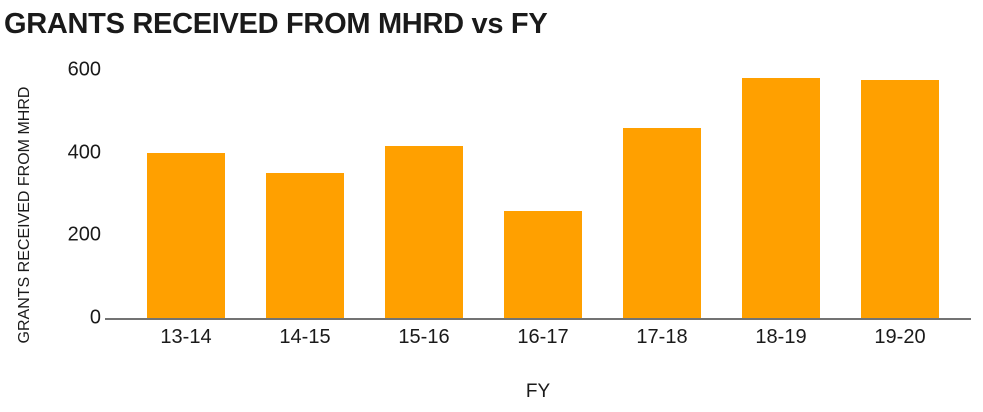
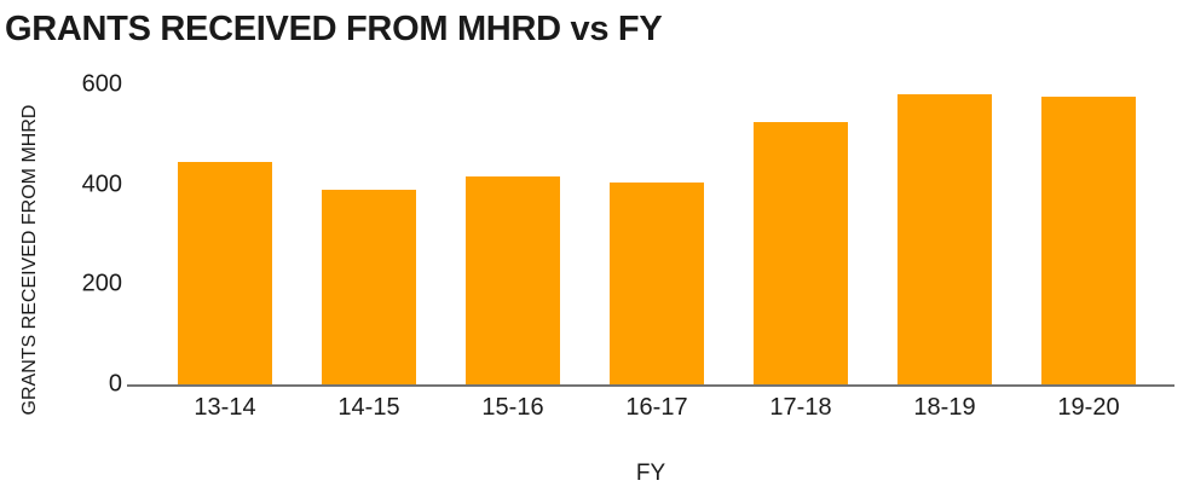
13-14: 400 -> 440
14-15: 350 -> 390
16-17: 260 -> 400
17-18: 460 -> 520
